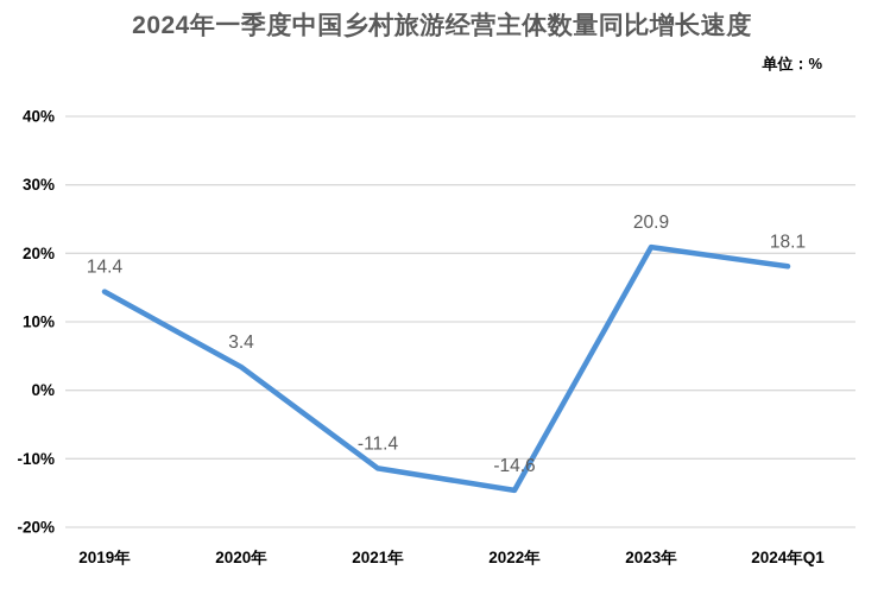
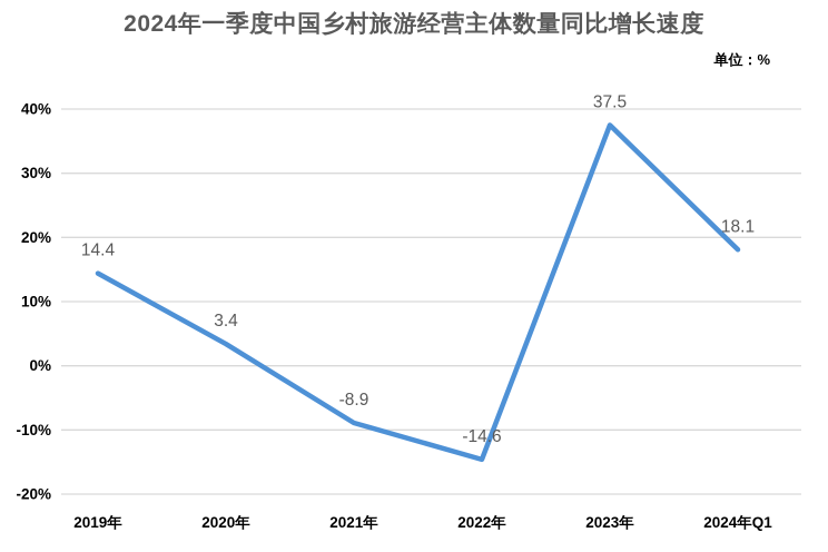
2021年: -11.4 -> -8.9
2023年: 20.9 -> 37.5
